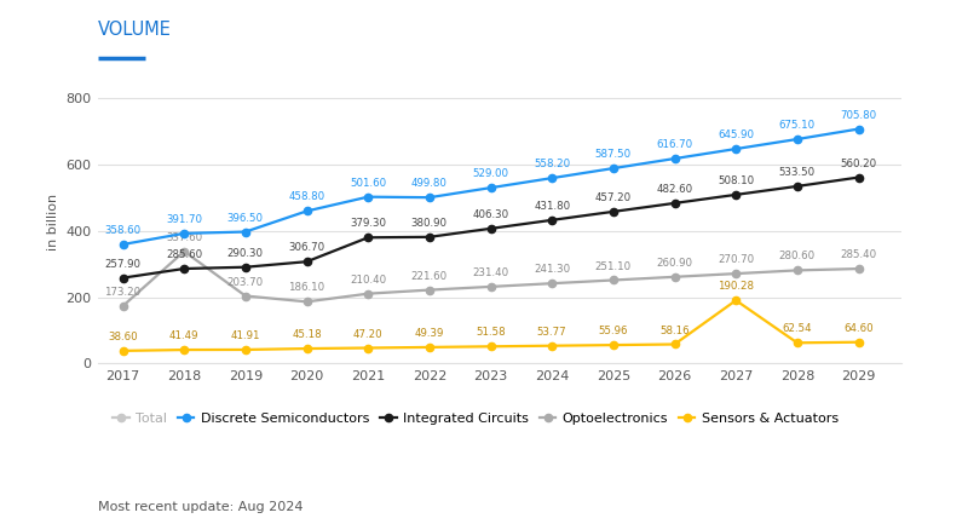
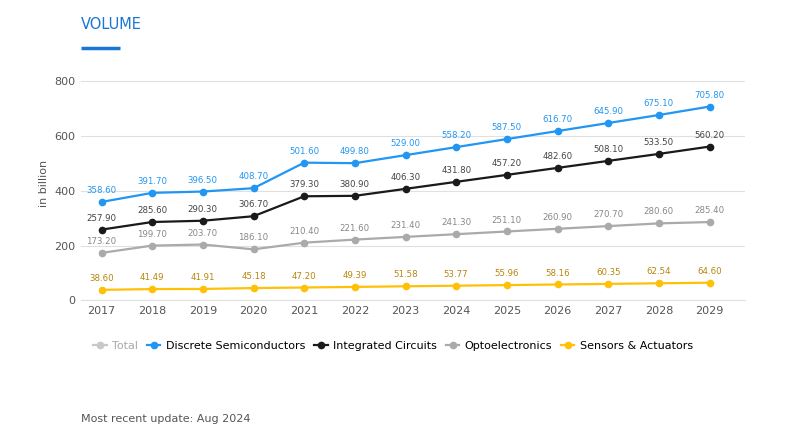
Optoelectronics/2018: 337.60 -> 199.70
Discrete Semiconductors/2020: 458.80 -> 408.70
Sensors & Actuators/2027: 190.28 -> 60.35
